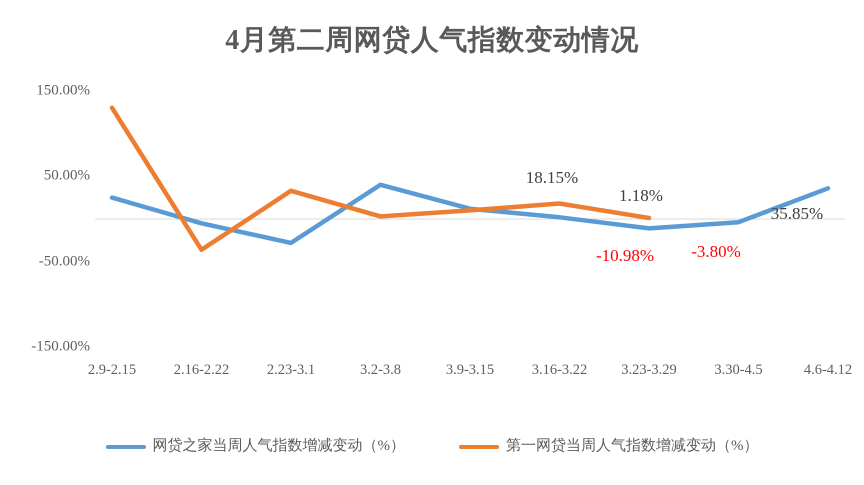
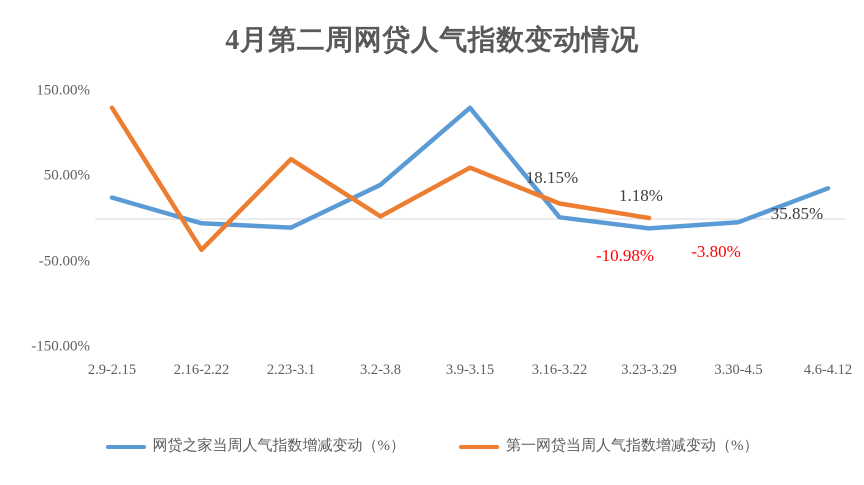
网贷之家当周人气指数增减变动（%）/2.23-3.1: -30% -> -10%
第一网贷当周人气指数增减变动（%）/2.23-3.1: 30% -> 70%
网贷之家当周人气指数增减变动（%）/3.9-3.15: 10% -> 130%
第一网贷当周人气指数增减变动（%）/3.9-3.15: 10% -> 60%
